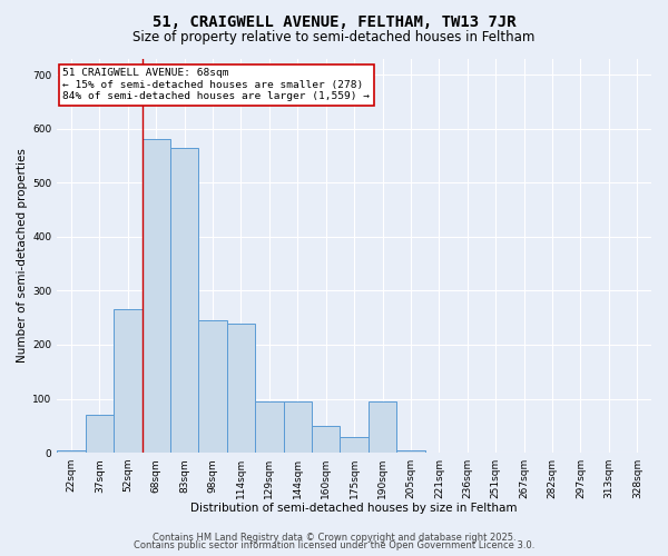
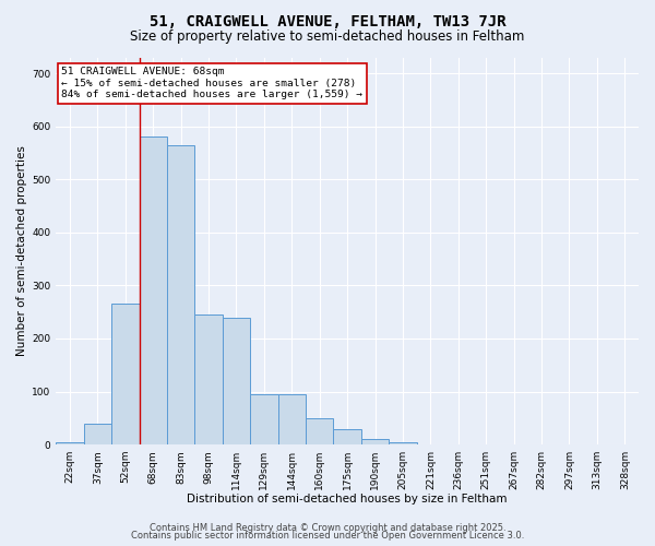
37sqm: 70 -> 40
190sqm: 95 -> 10
